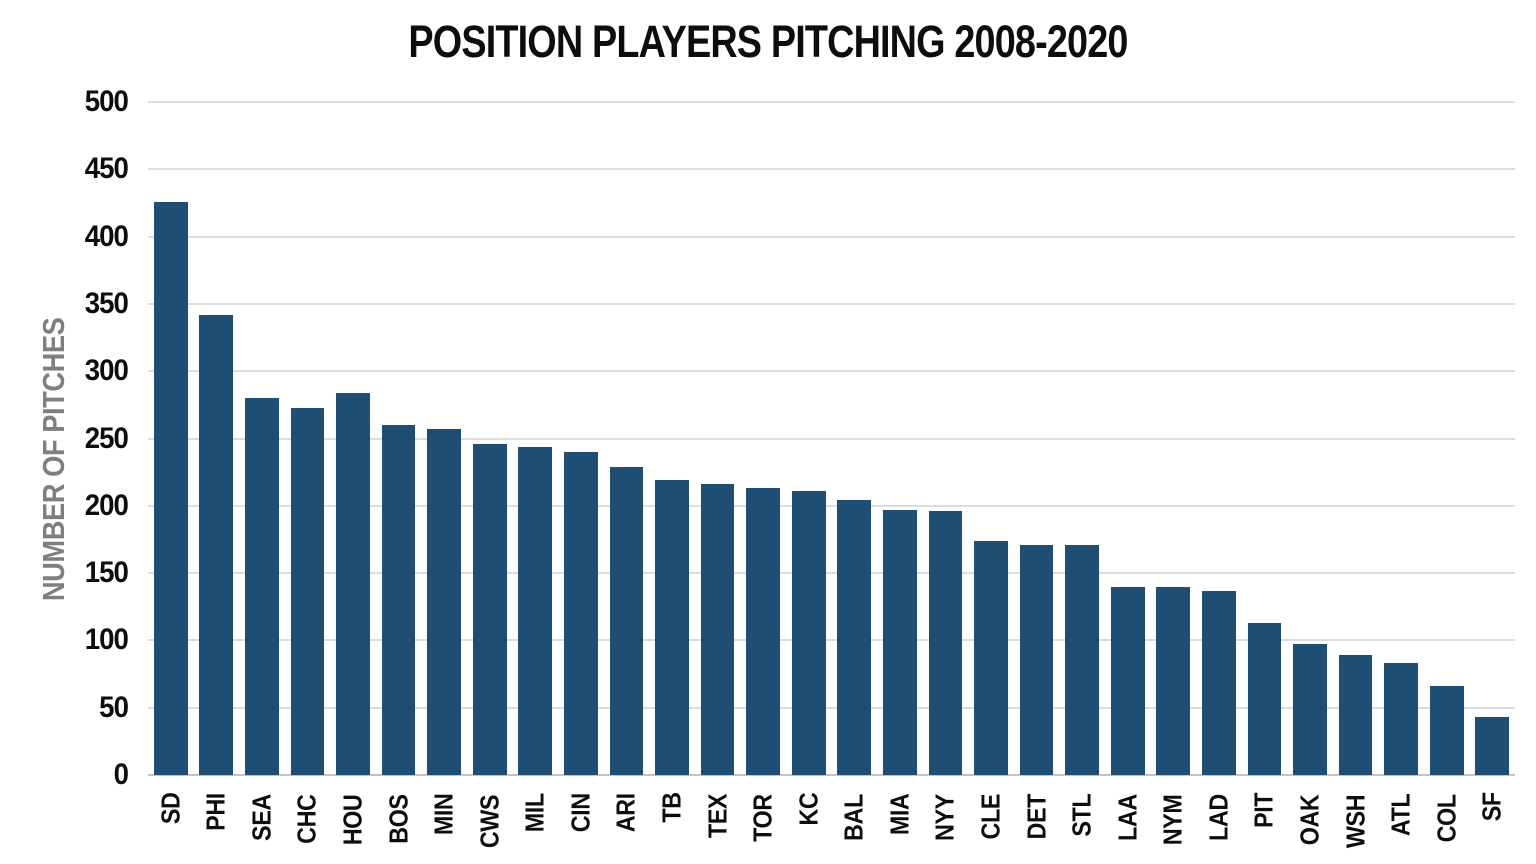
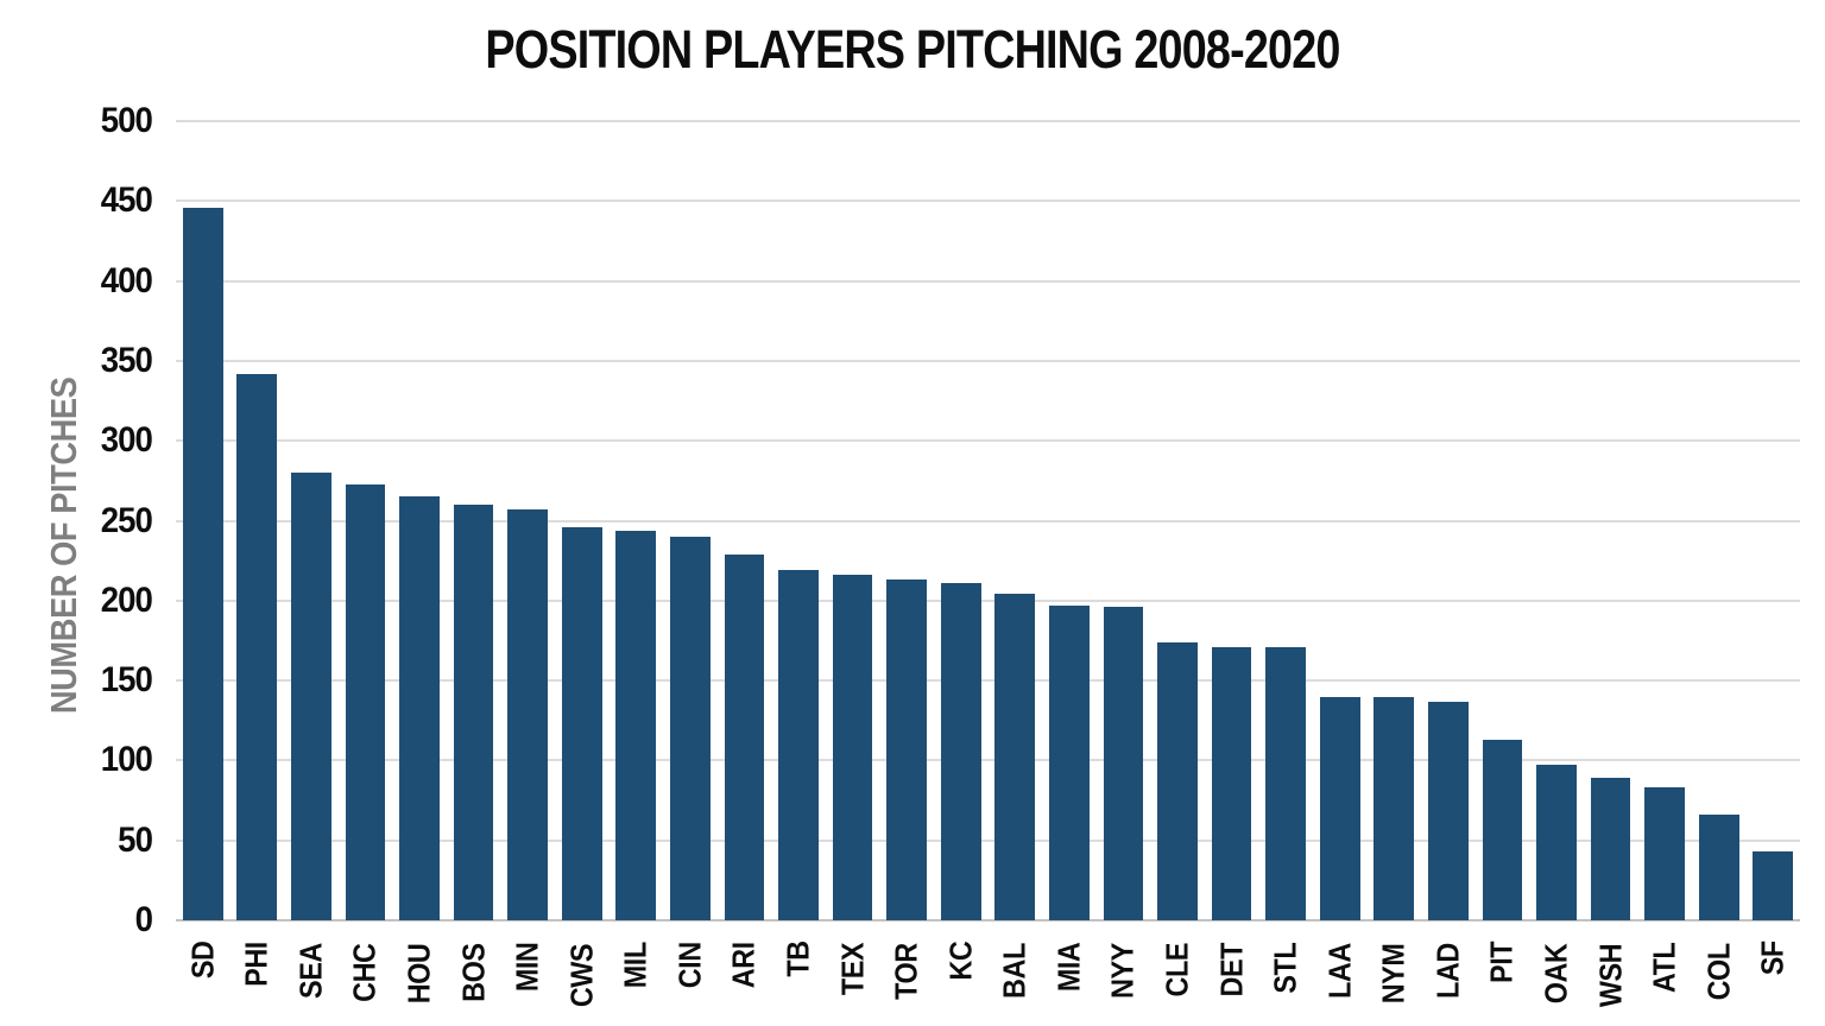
SD: 426 -> 446
HOU: 284 -> 265
